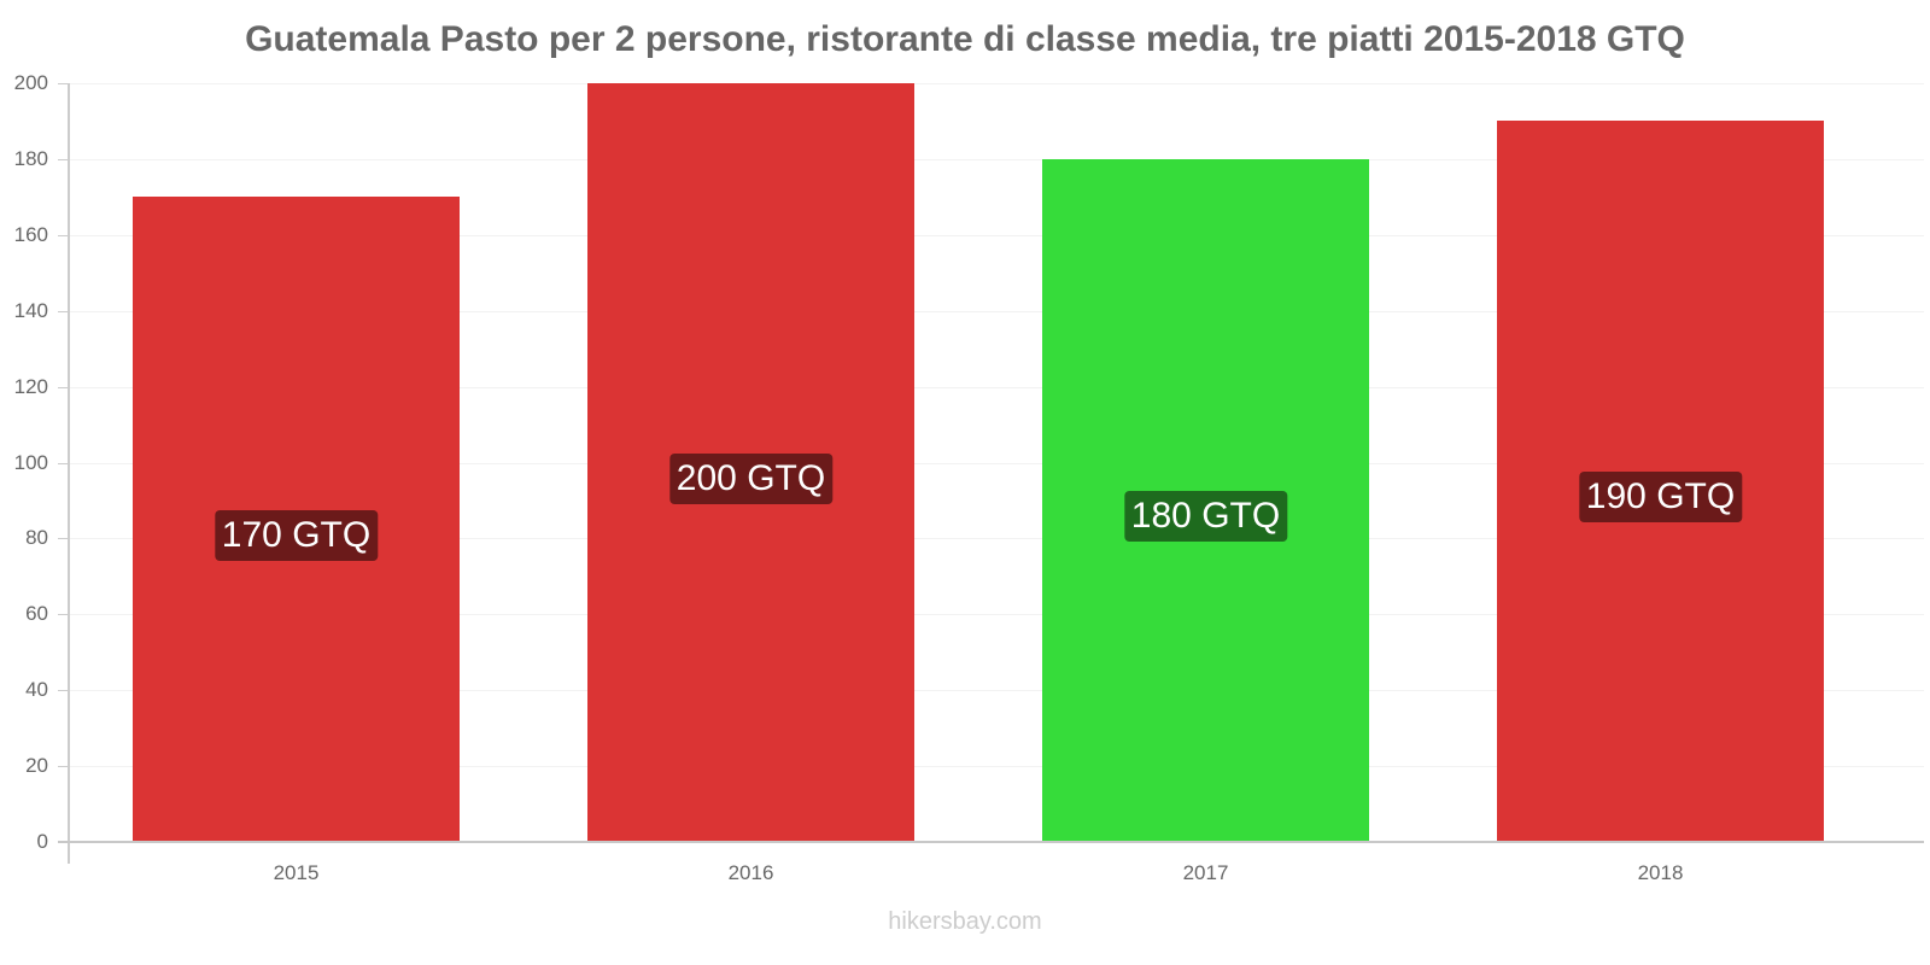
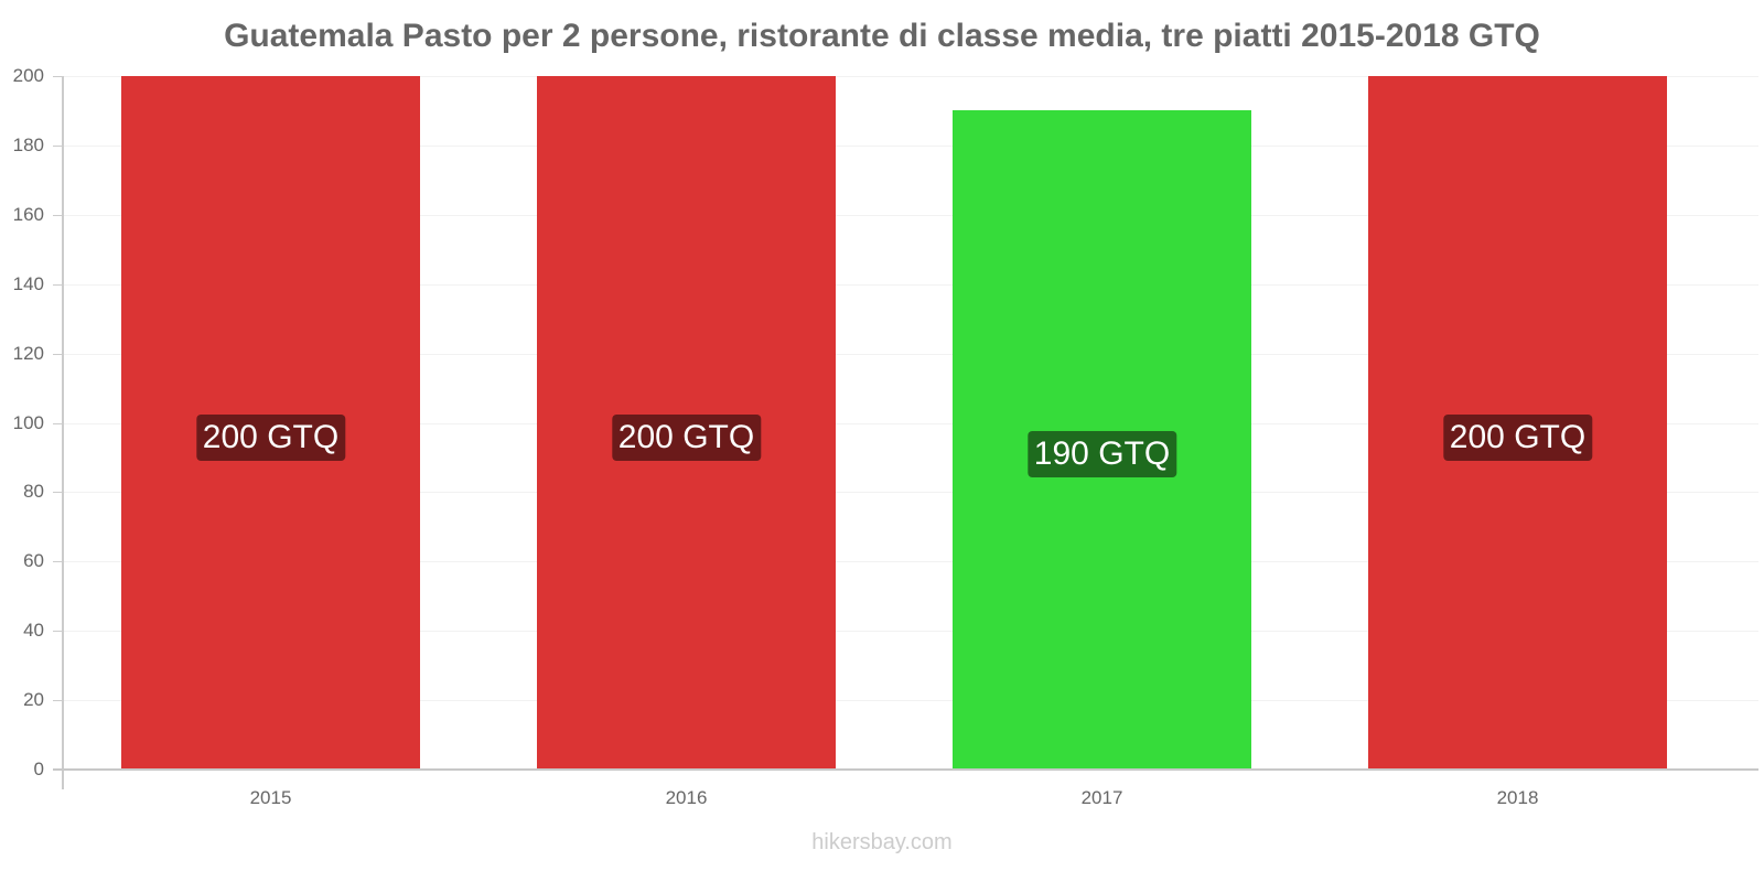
2015: 170 -> 200
2017: 180 -> 190
2018: 190 -> 200
